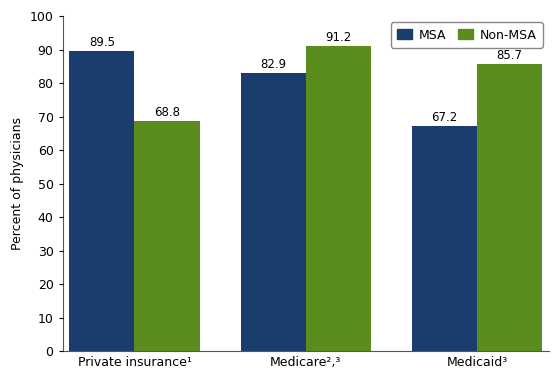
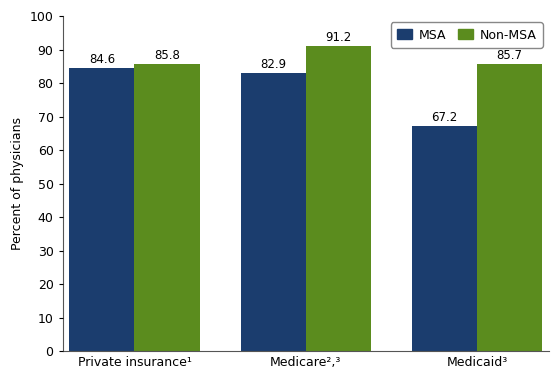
MSA/Private insurance¹: 89.5 -> 84.6
Non-MSA/Private insurance¹: 68.8 -> 85.8
